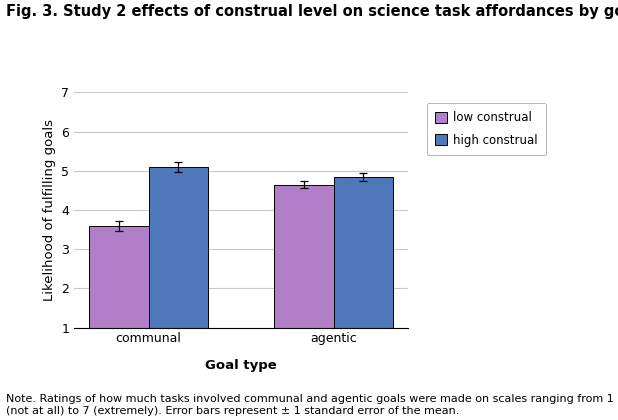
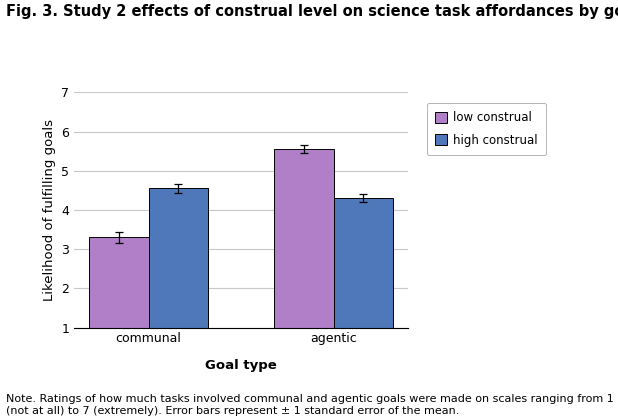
low construal/communal: 3.60 -> 3.30
high construal/communal: 5.10 -> 4.55
low construal/agentic: 4.65 -> 5.55
high construal/agentic: 4.85 -> 4.30
